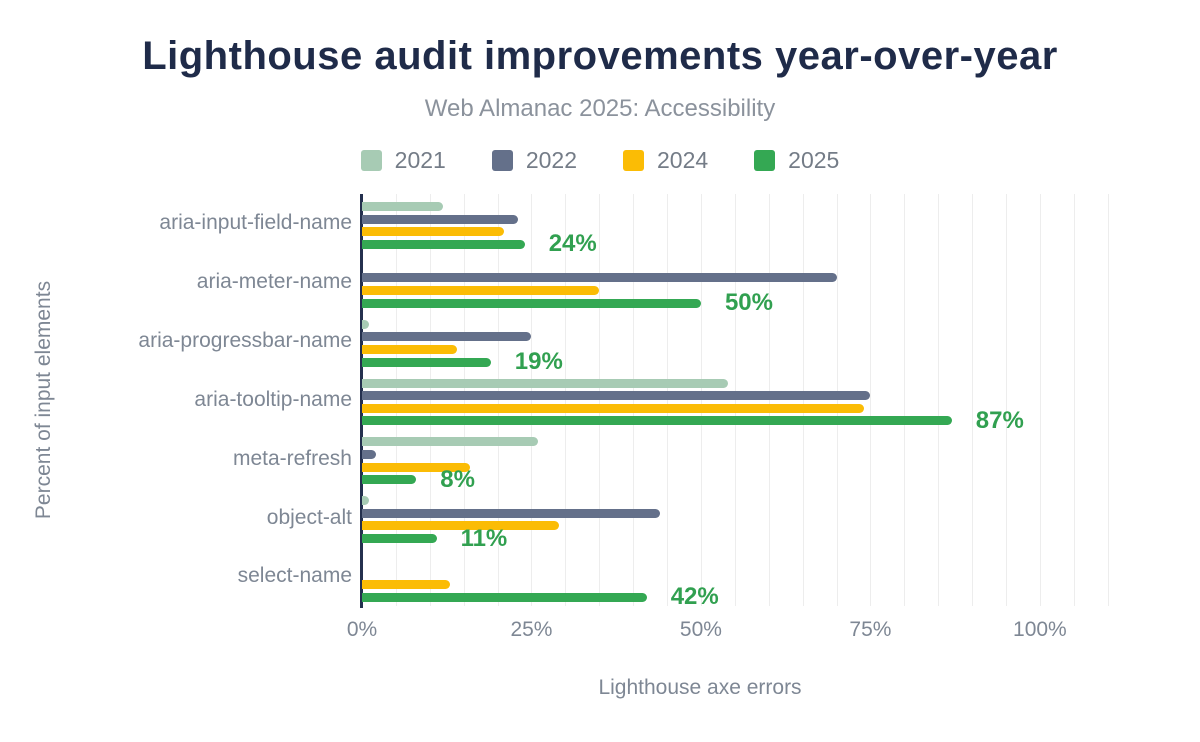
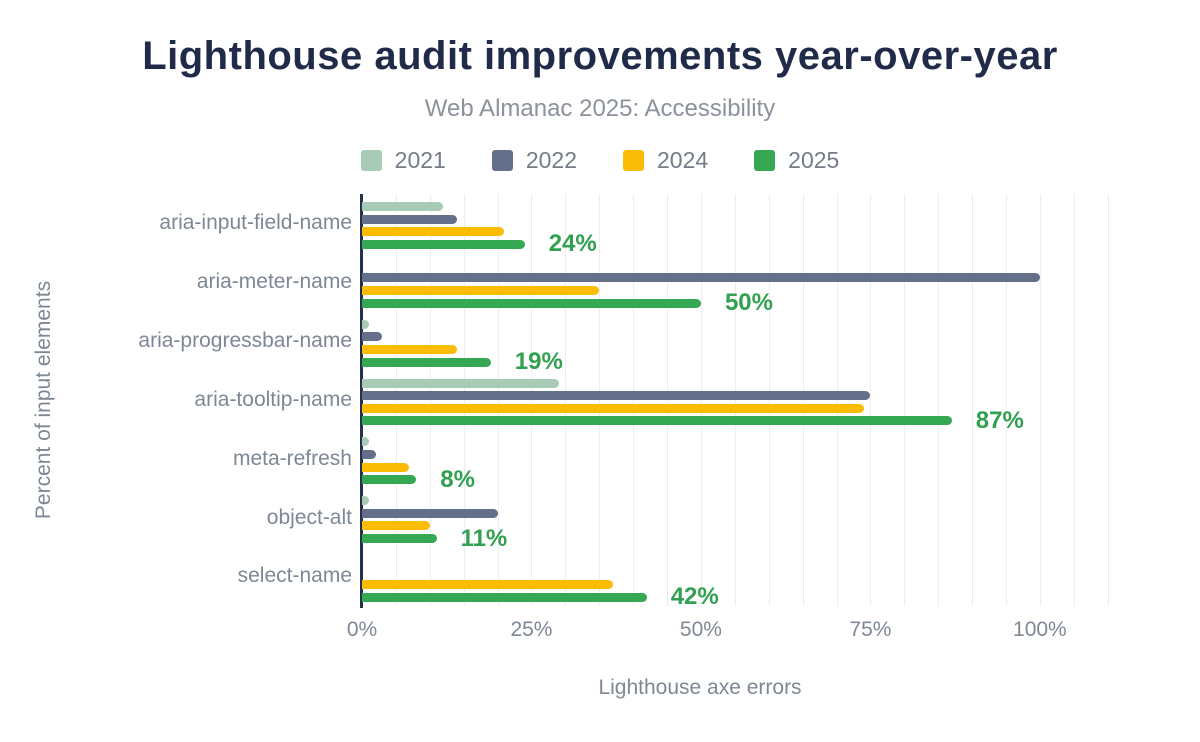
2022/aria-input-field-name: 23% -> 14%
2022/aria-meter-name: 70% -> 100%
2022/aria-progressbar-name: 25% -> 3%
2021/aria-tooltip-name: 54% -> 29%
2021/meta-refresh: 26% -> 1%
2024/meta-refresh: 16% -> 7%
2022/object-alt: 44% -> 20%
2024/object-alt: 29% -> 10%
2024/select-name: 13% -> 37%
